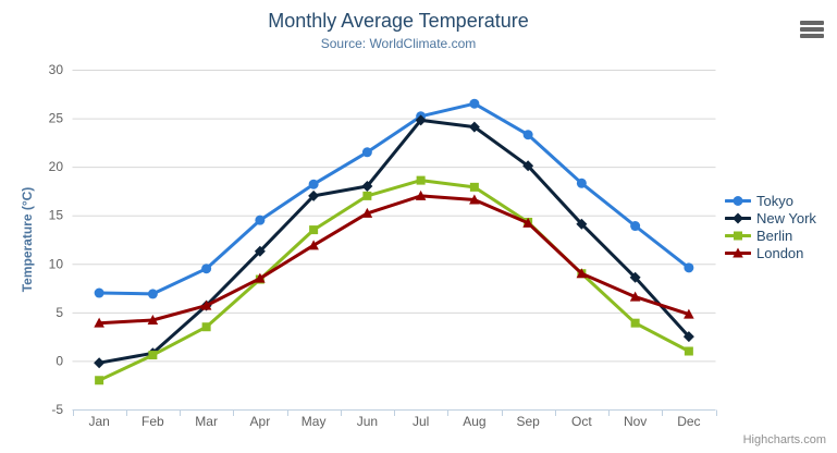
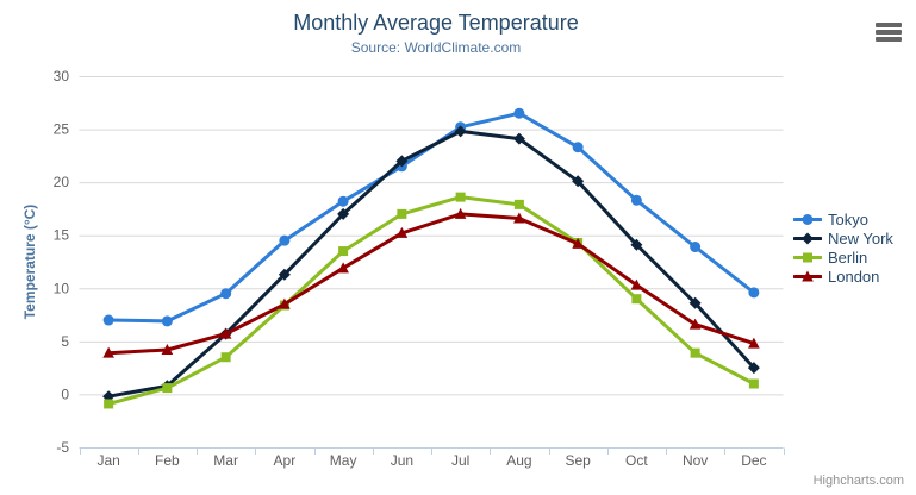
Berlin/Jan: -2 -> -1
New York/Jun: 18 -> 22
London/Oct: 9 -> 10
